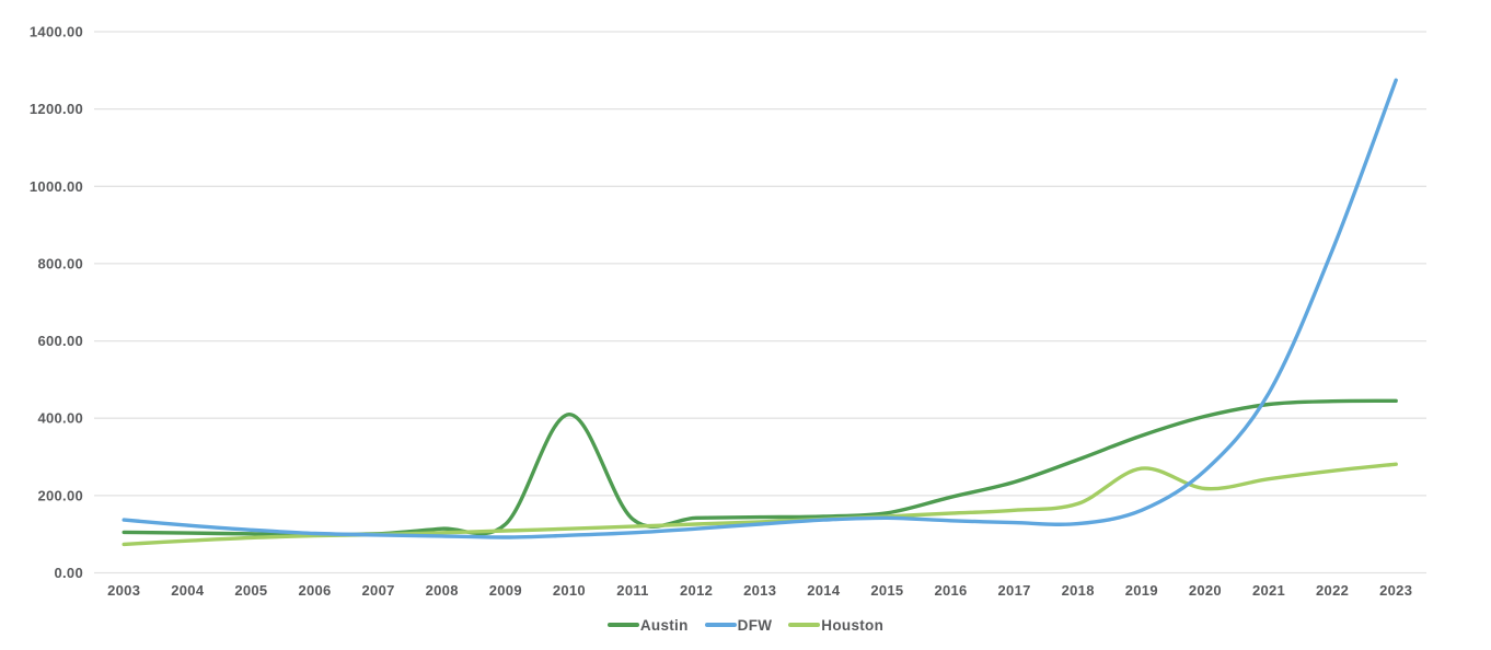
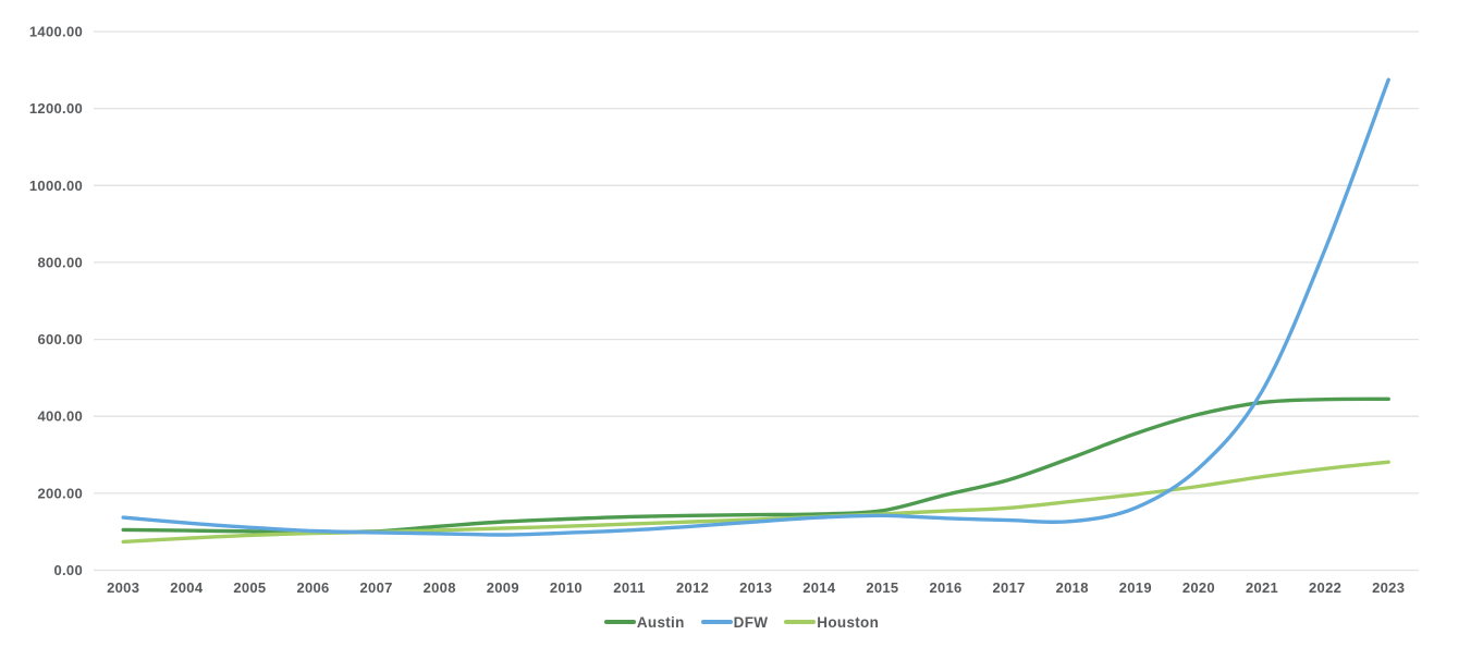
Austin/2010: 410 -> 130
Houston/2019: 270 -> 200
